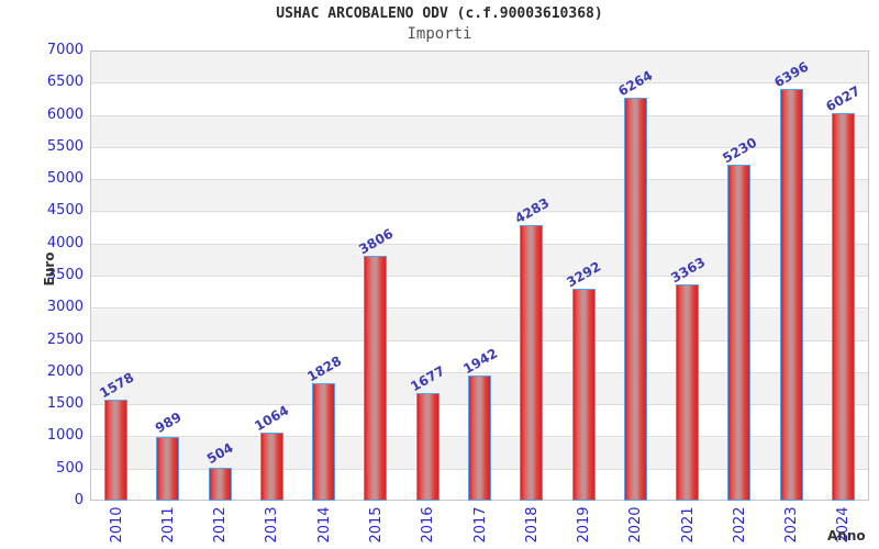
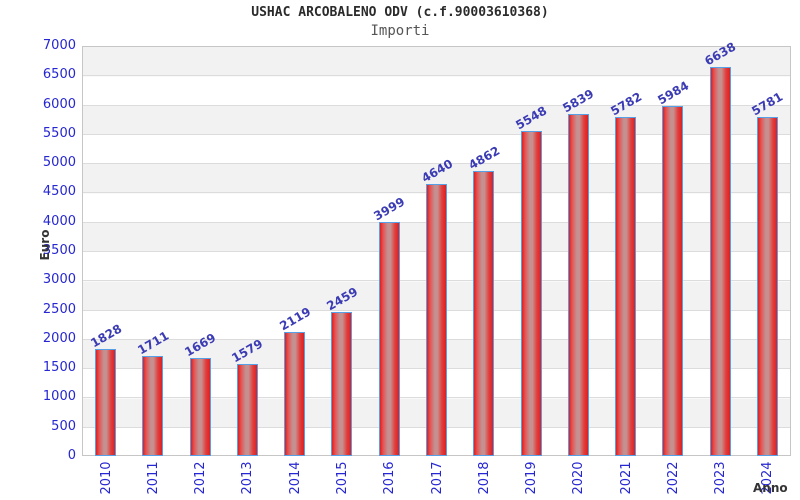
2010: 1578 -> 1828
2011: 989 -> 1711
2012: 504 -> 1669
2013: 1064 -> 1579
2014: 1828 -> 2119
2015: 3806 -> 2459
2016: 1677 -> 3999
2017: 1942 -> 4640
2018: 4283 -> 4862
2019: 3292 -> 5548
2020: 6264 -> 5839
2021: 3363 -> 5782
2022: 5230 -> 5984
2023: 6396 -> 6638
2024: 6027 -> 5781
